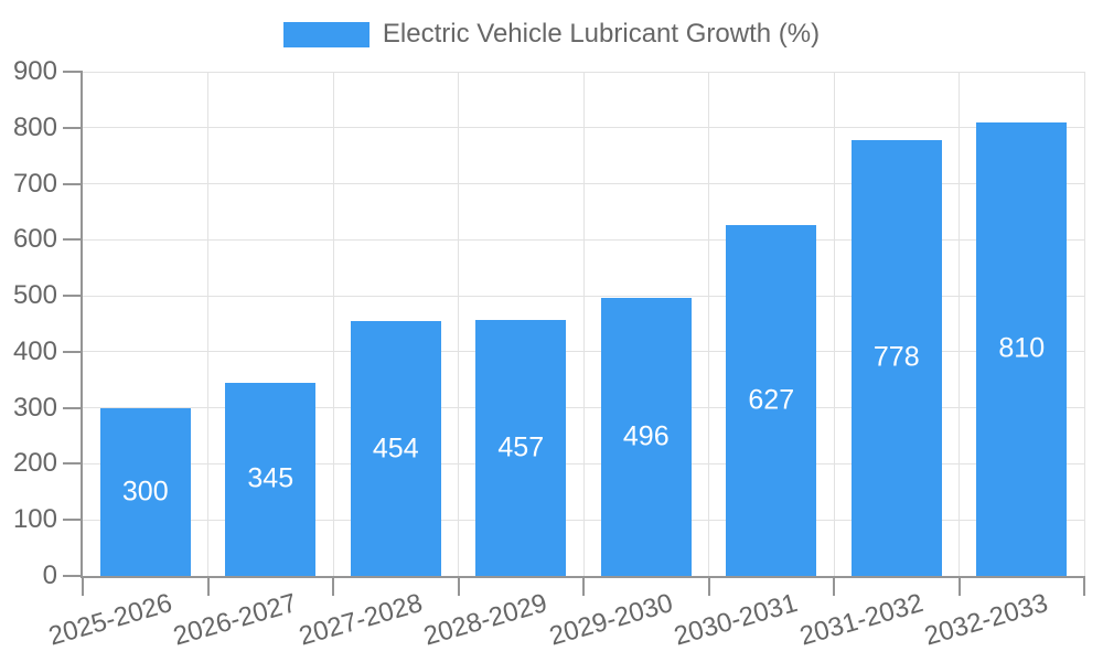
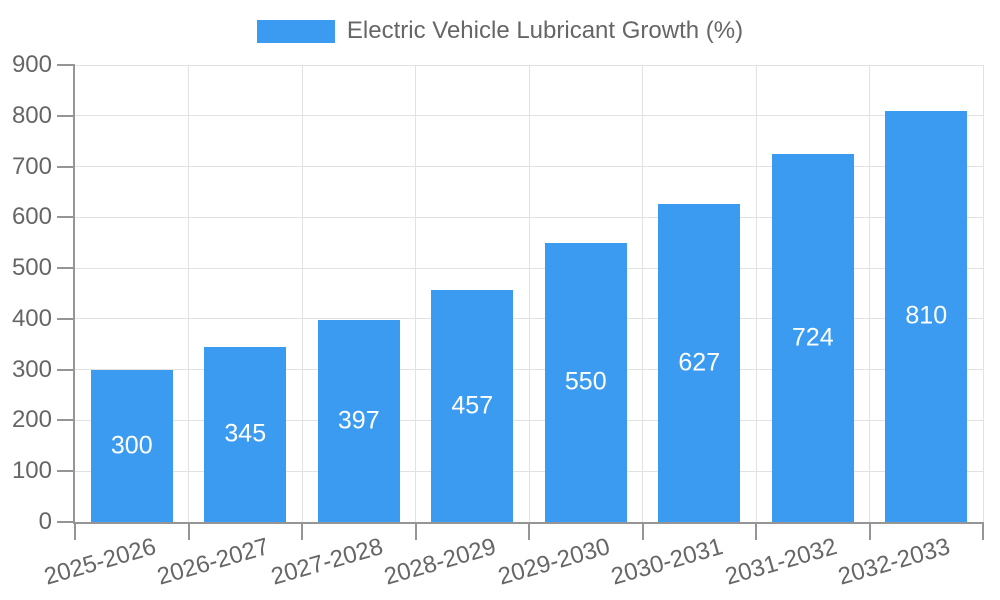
2027-2028: 454 -> 397
2029-2030: 496 -> 550
2031-2032: 778 -> 724
